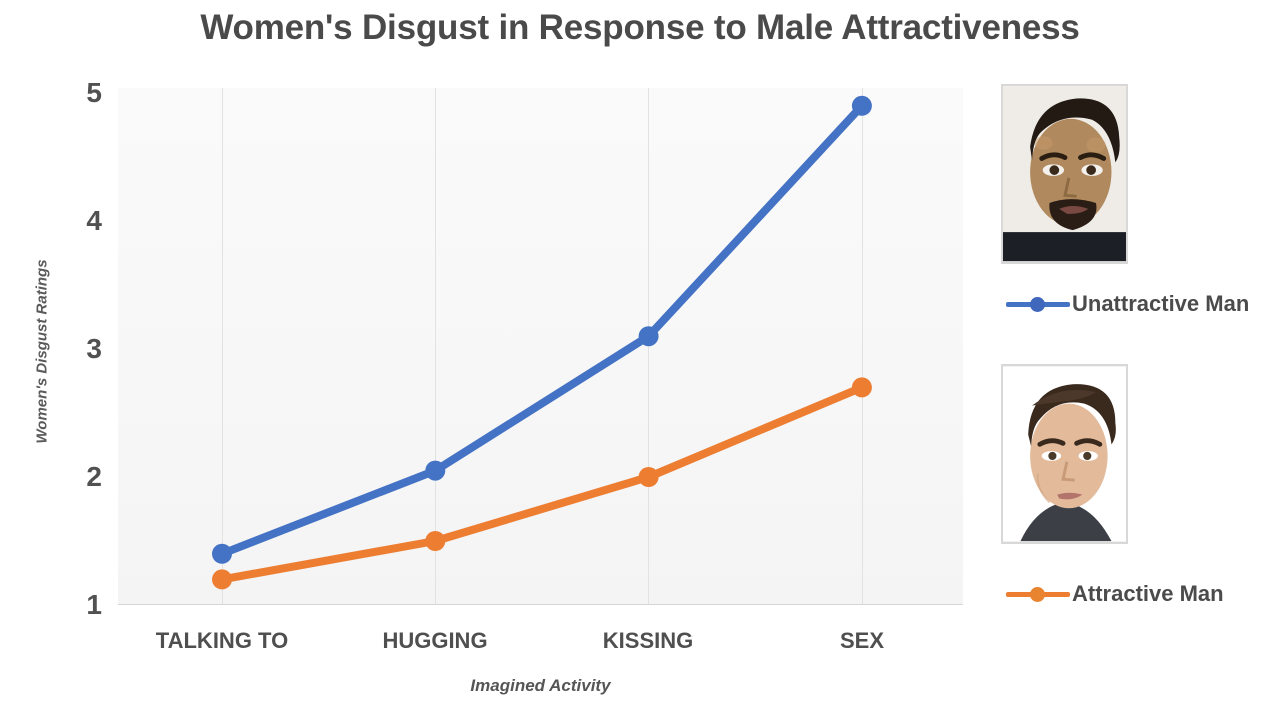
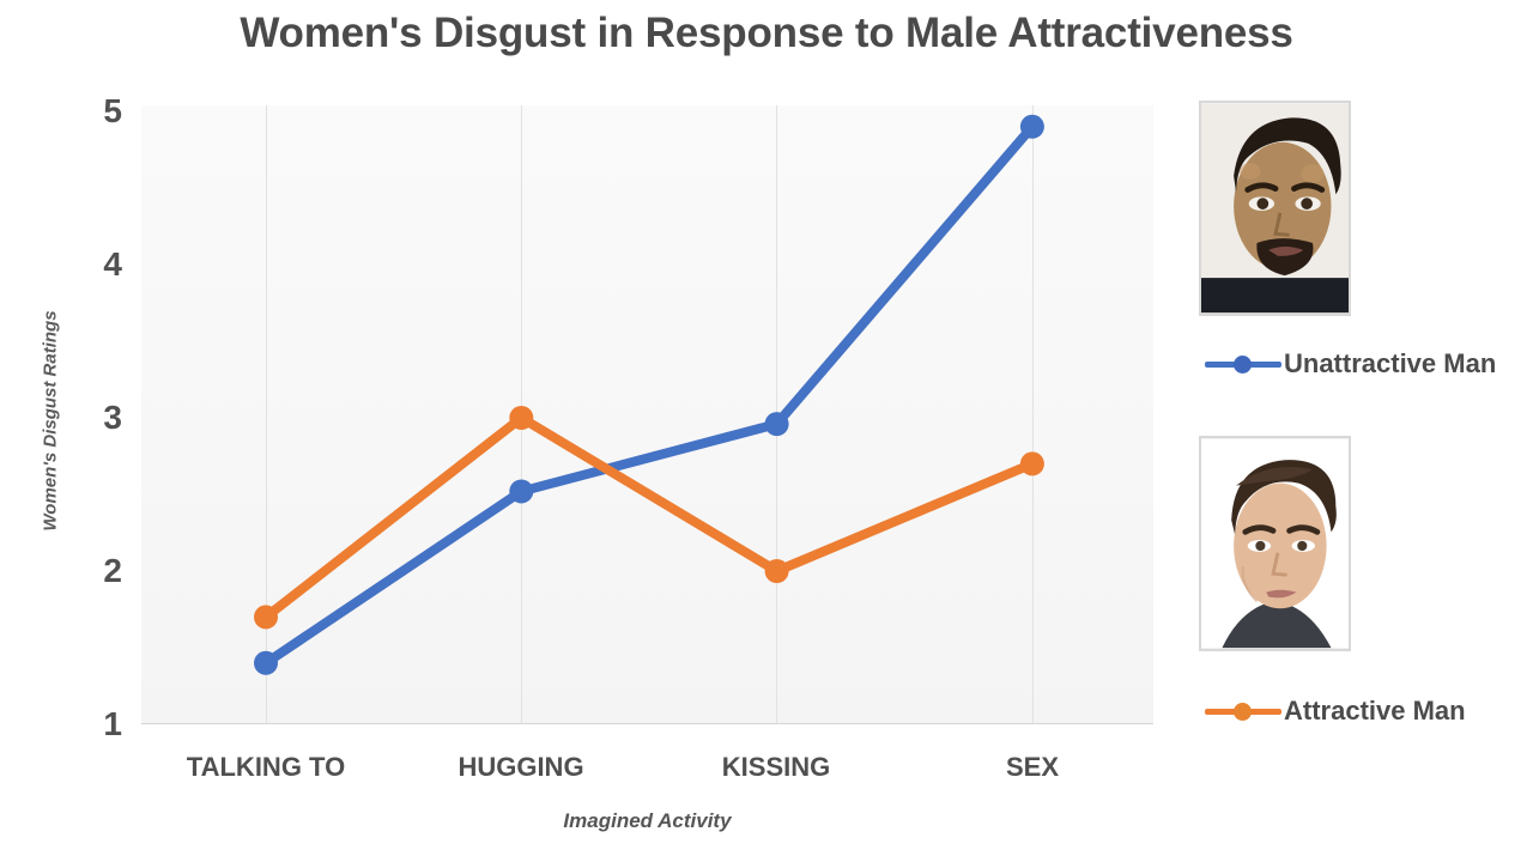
Attractive Man/TALKING TO: 1.2 -> 1.7
Unattractive Man/HUGGING: 2.05 -> 2.52
Attractive Man/HUGGING: 1.5 -> 3.0
Unattractive Man/KISSING: 3.10 -> 2.96
